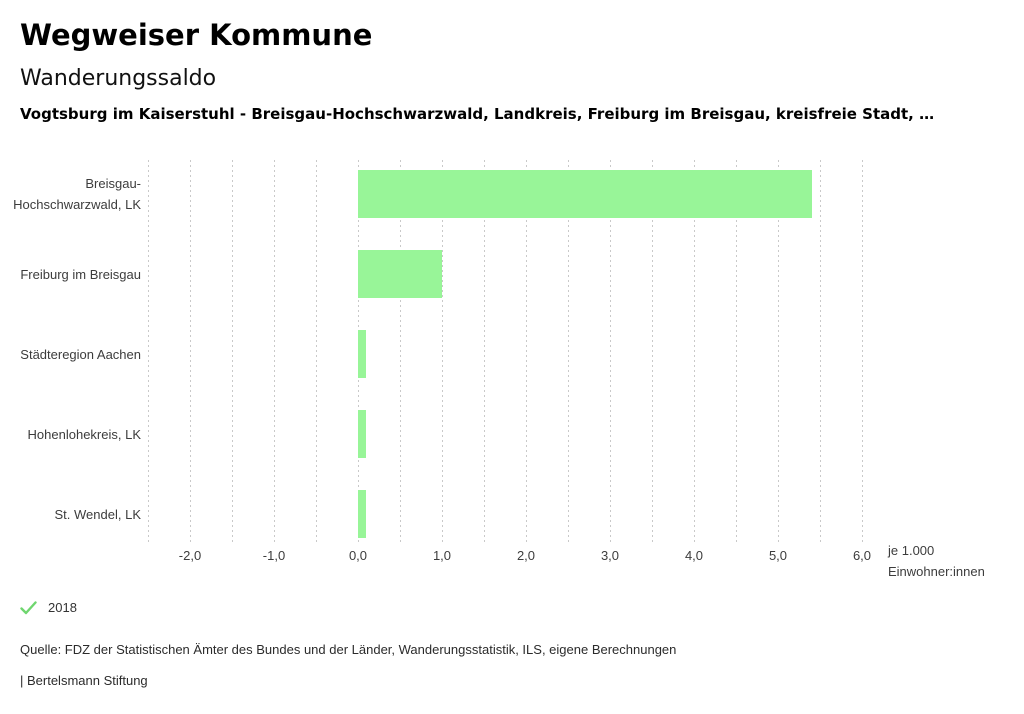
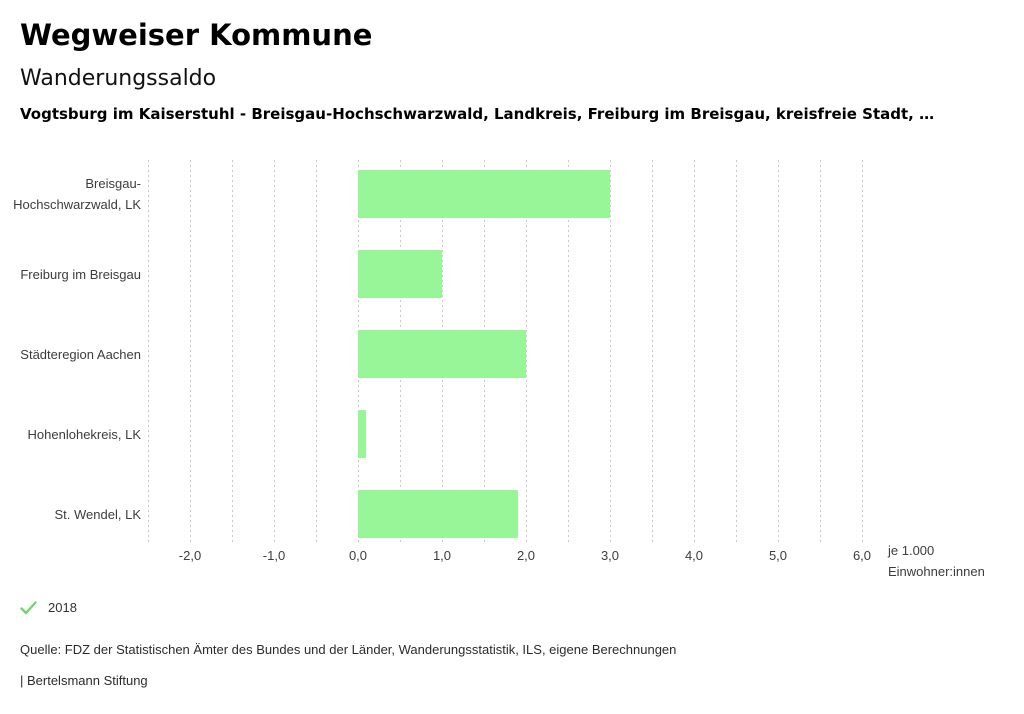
Breisgau-Hochschwarzwald, LK: 5,4 -> 3,0
Städteregion Aachen: 0,1 -> 2,0
St. Wendel, LK: 0,1 -> 1,9
